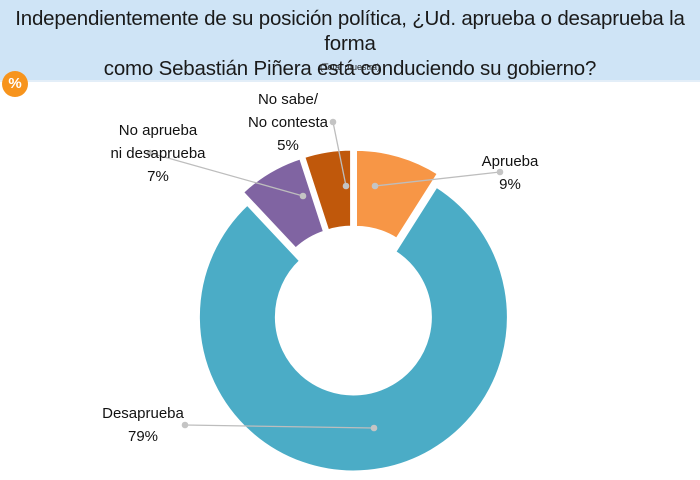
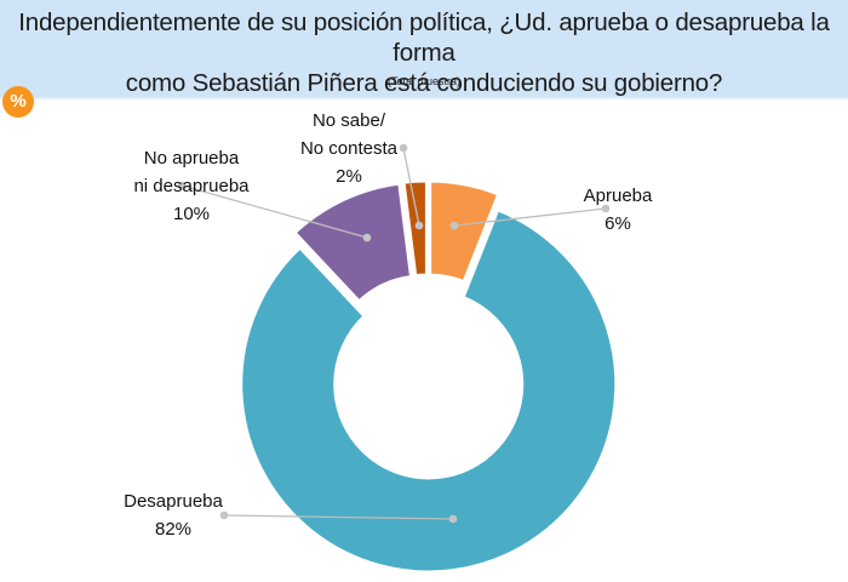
Aprueba: 9% -> 6%
Desaprueba: 79% -> 82%
No aprueba ni desaprueba: 7% -> 10%
No sabe/ No contesta: 5% -> 2%
